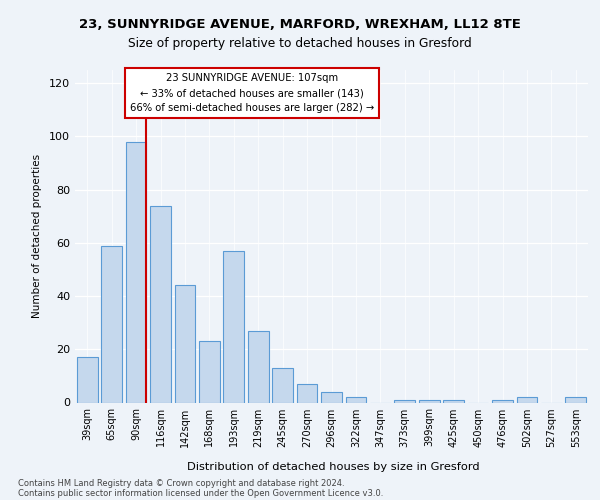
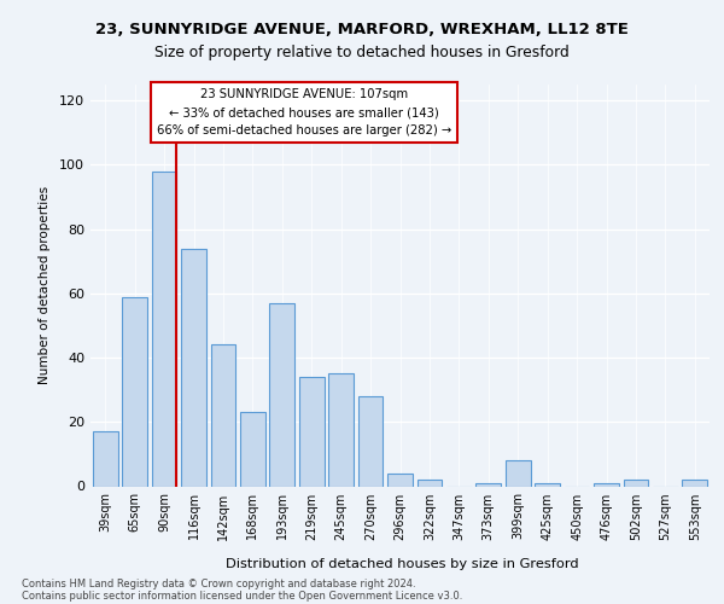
219sqm: 27 -> 34
245sqm: 13 -> 35
270sqm: 7 -> 28
399sqm: 1 -> 8
